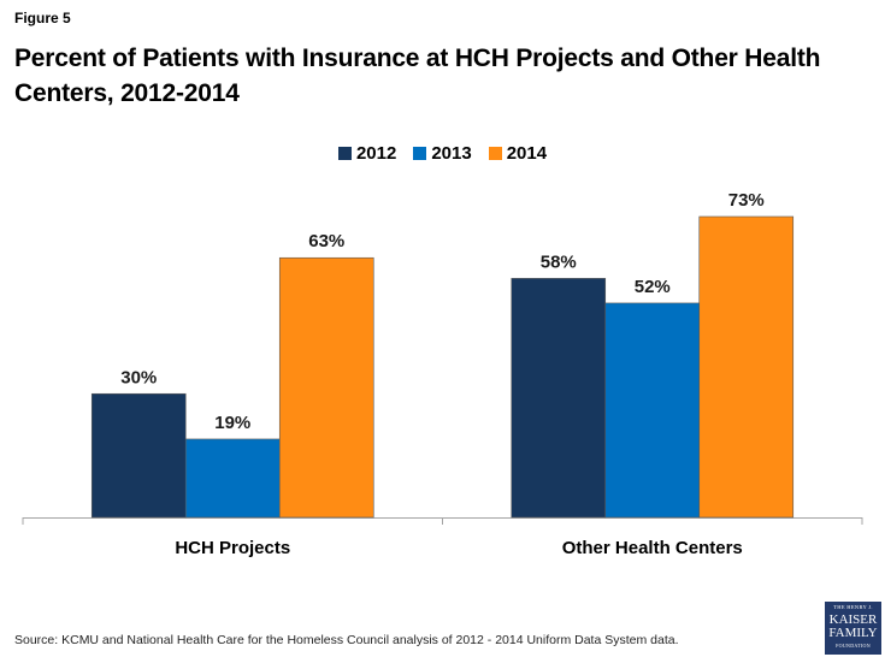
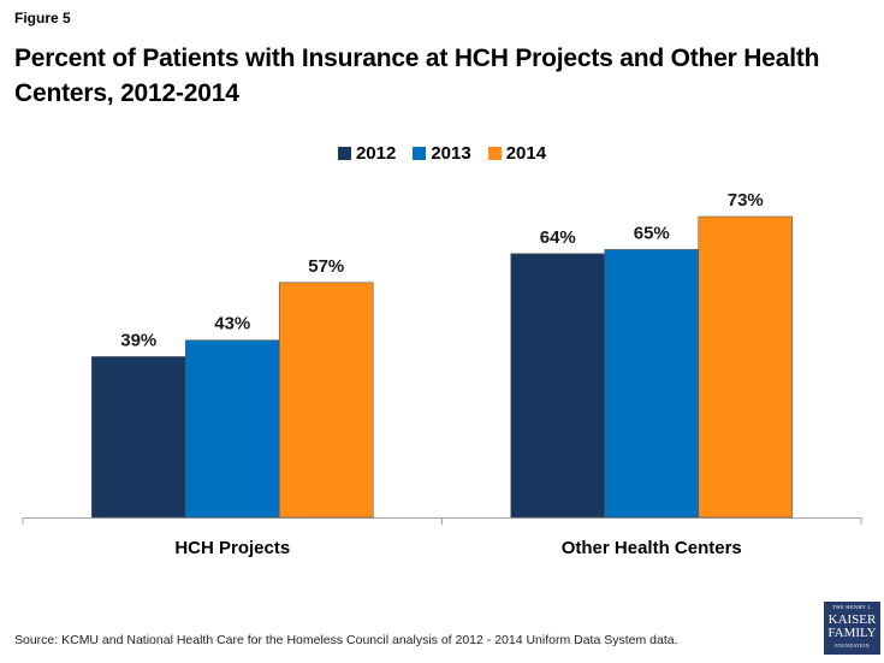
2012/HCH Projects: 30% -> 39%
2013/HCH Projects: 19% -> 43%
2014/HCH Projects: 63% -> 57%
2012/Other Health Centers: 58% -> 64%
2013/Other Health Centers: 52% -> 65%
